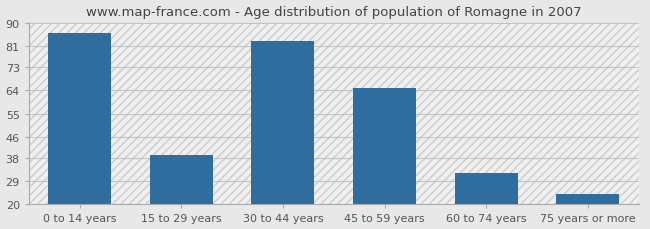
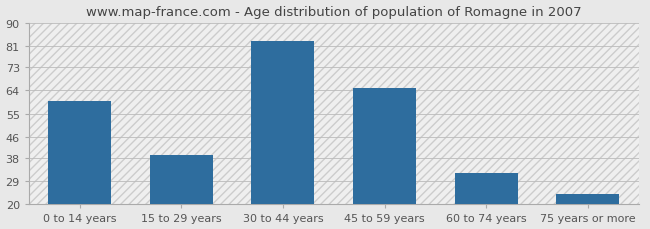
0 to 14 years: 86 -> 60
